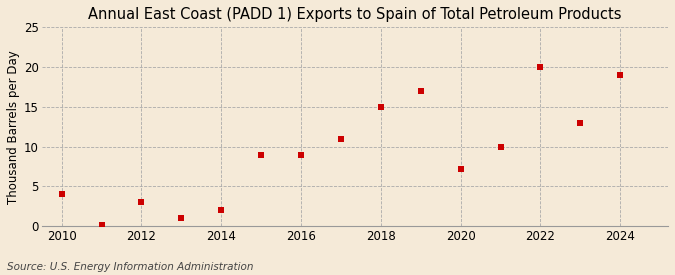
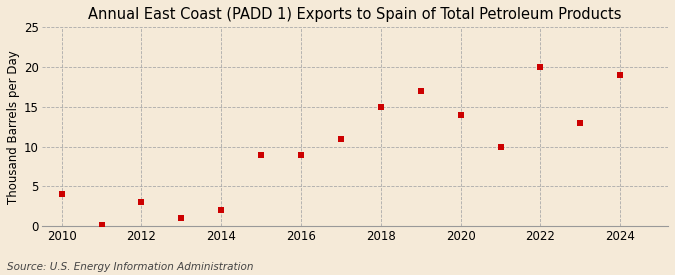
2020: 7.2 -> 14.0
